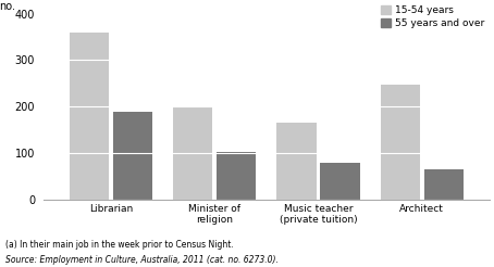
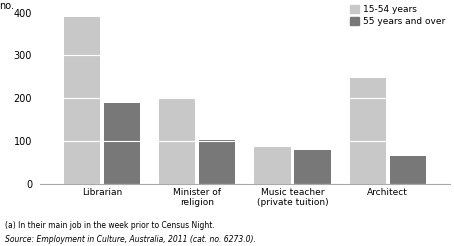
15-54 years/Librarian: 360 -> 390
15-54 years/Music teacher (private tuition): 165 -> 85
